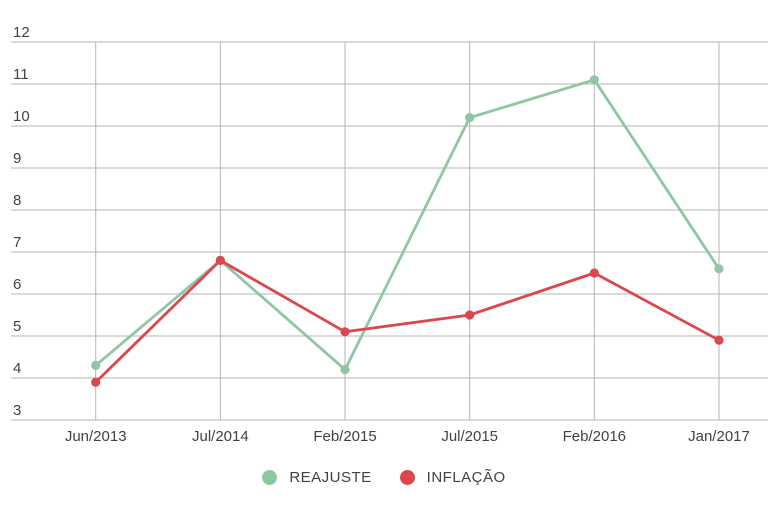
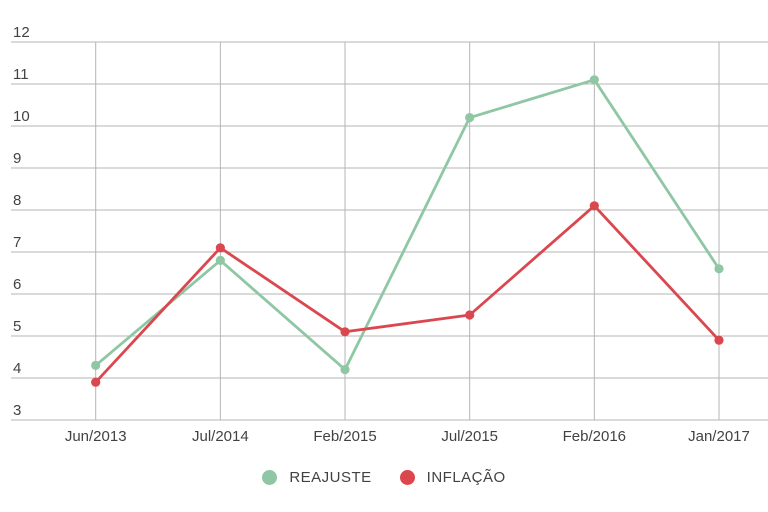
INFLAÇÃO/Jul/2014: 6.8 -> 7.1
INFLAÇÃO/Feb/2016: 6.5 -> 8.1
